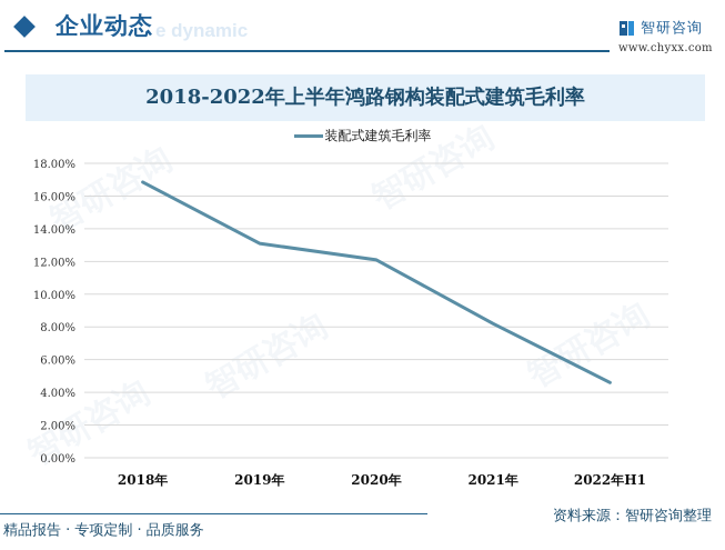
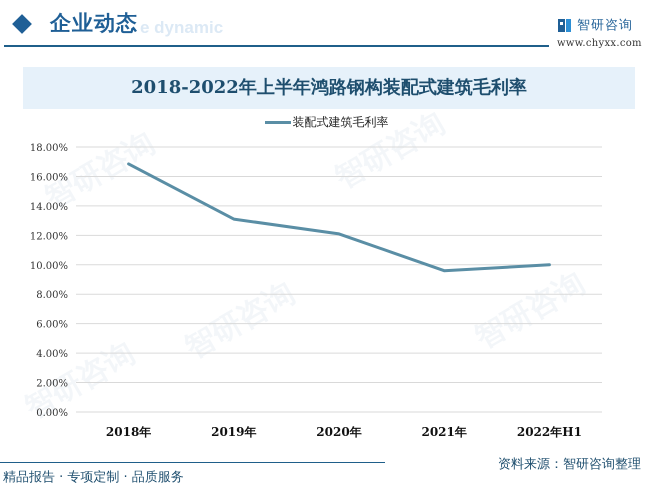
2021年: 8.2% -> 9.6%
2022年H1: 4.6% -> 10.0%
